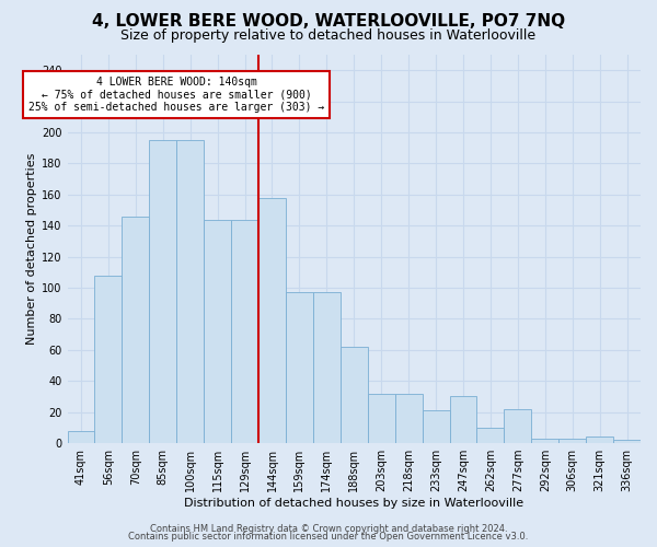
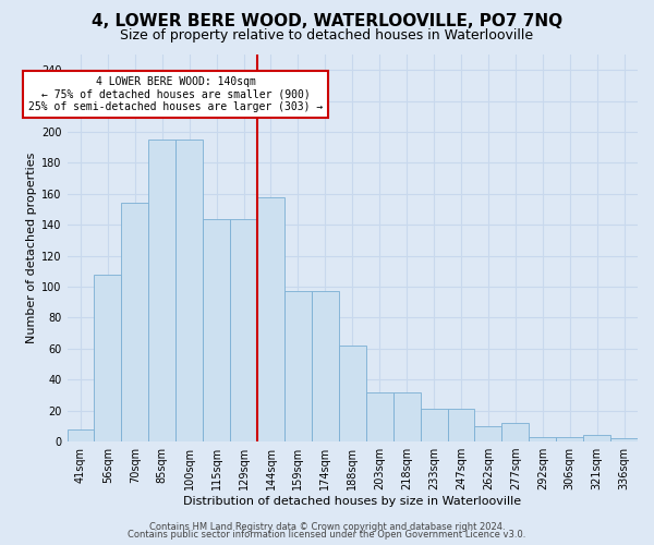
70sqm: 146 -> 154
247sqm: 30 -> 21
277sqm: 22 -> 12
